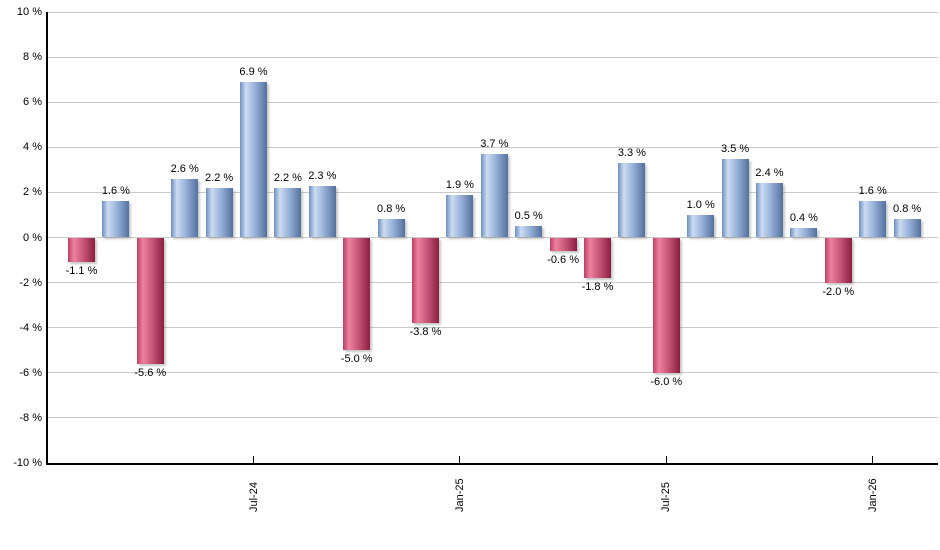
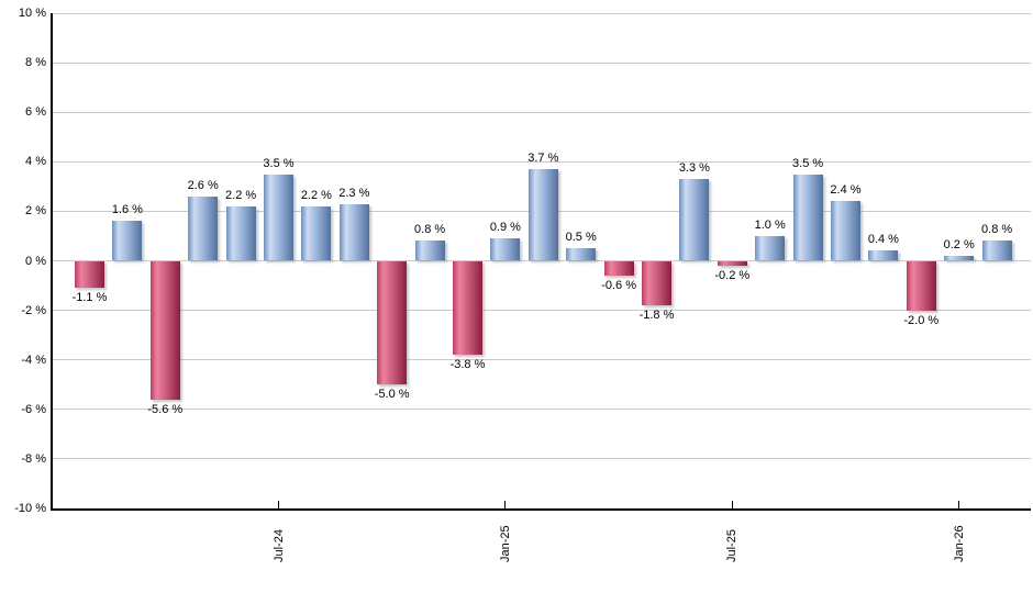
Jul-24: 6.9 -> 3.5
Jan-25: 1.9 -> 0.9
Jul-25: -6.0 -> -0.2
Jan-26: 1.6 -> 0.2
